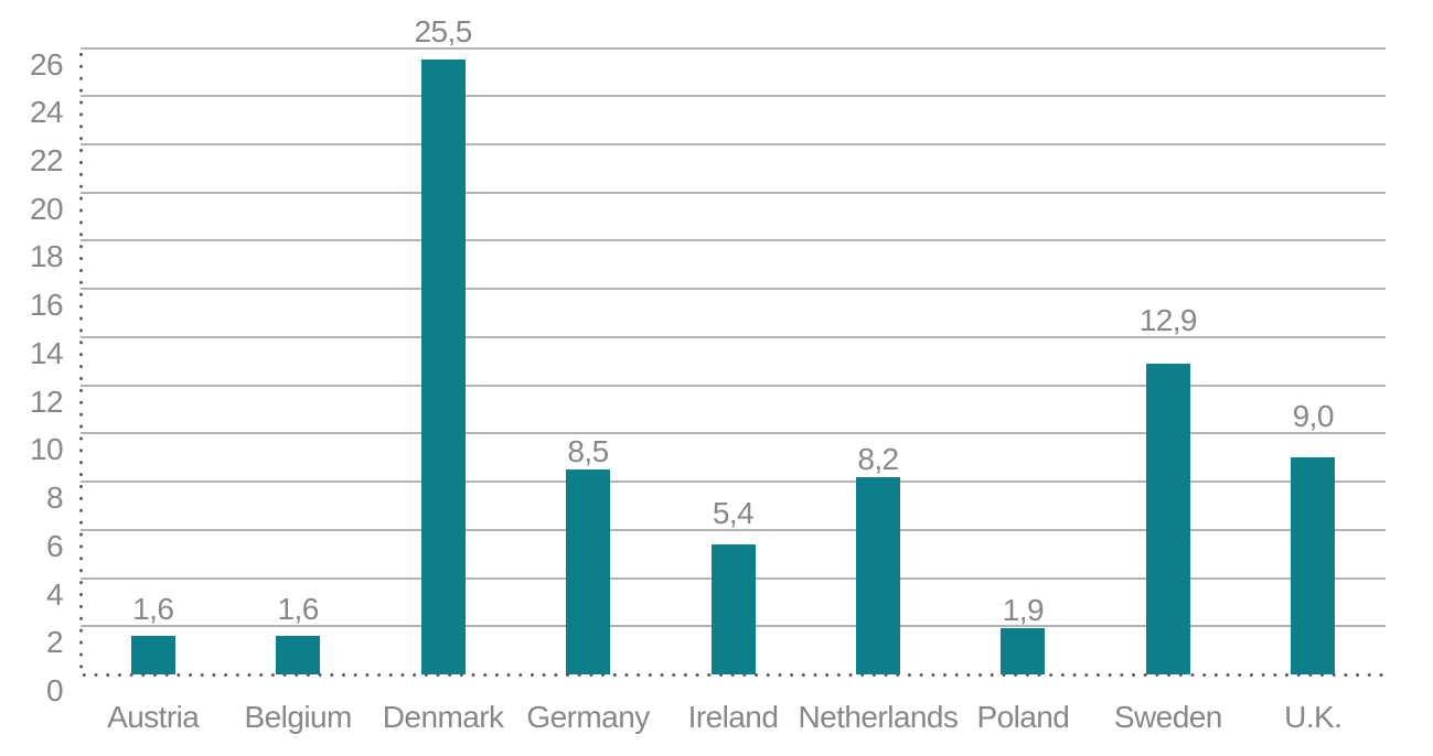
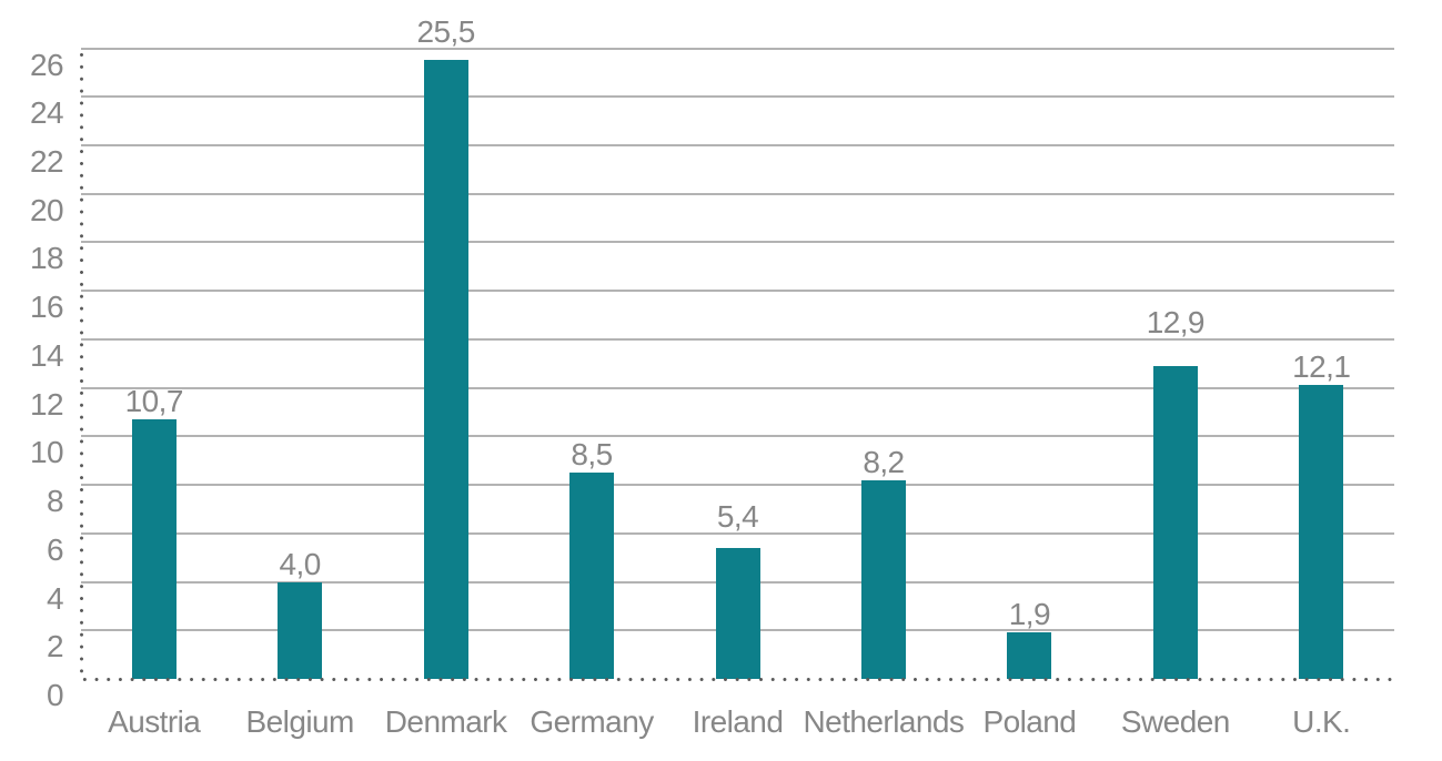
Austria: 1,6 -> 10,7
Belgium: 1,6 -> 4,0
U.K.: 9,0 -> 12,1
